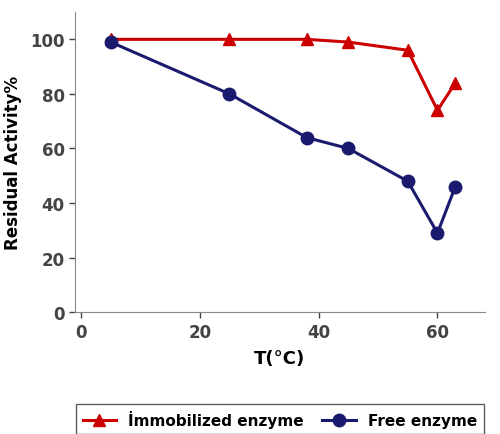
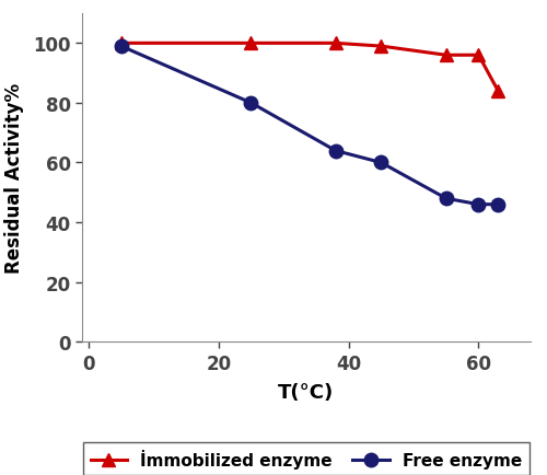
İmmobilized enzyme/60: 74 -> 96
Free enzyme/60: 29 -> 46
